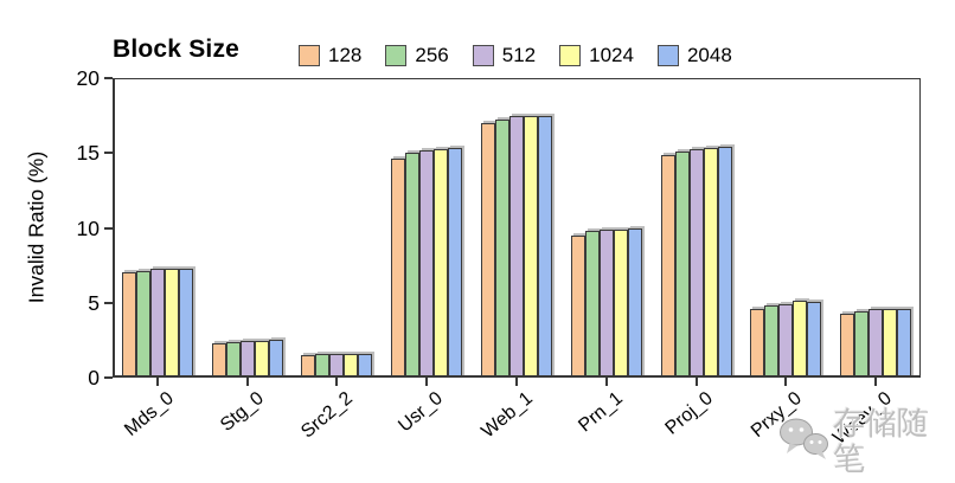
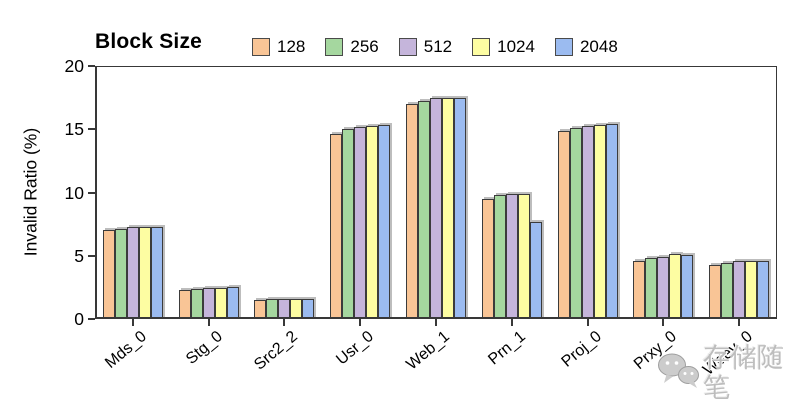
2048/Prn_1: 10.0 -> 7.7
